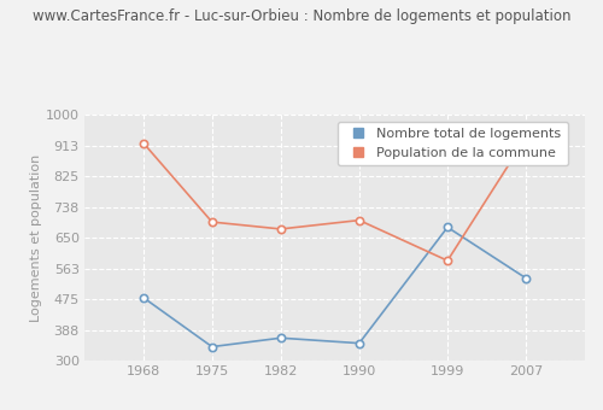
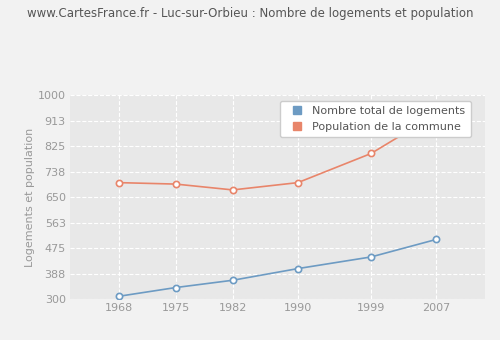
Nombre total de logements/1968: 480 -> 310
Population de la commune/1968: 920 -> 700
Nombre total de logements/1990: 350 -> 405
Nombre total de logements/1999: 680 -> 445
Population de la commune/1999: 585 -> 800
Nombre total de logements/2007: 535 -> 505
